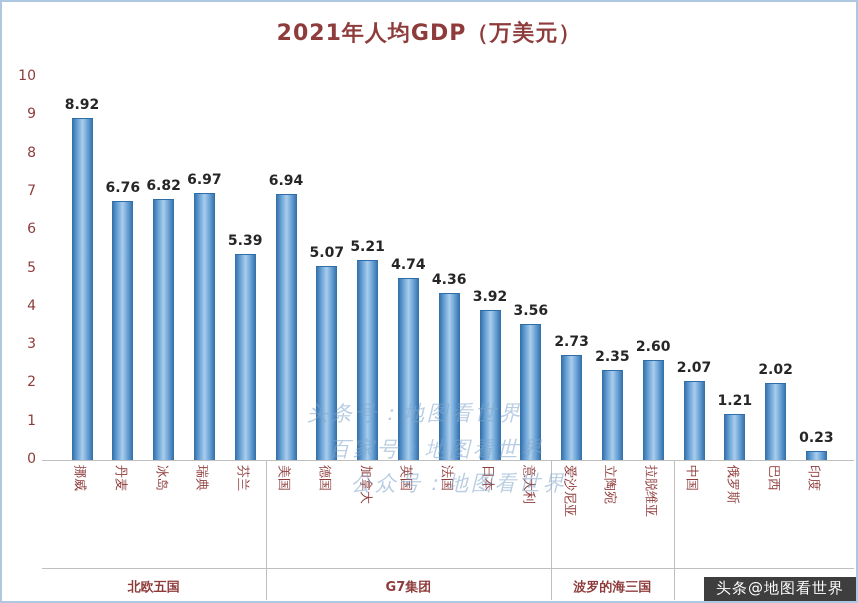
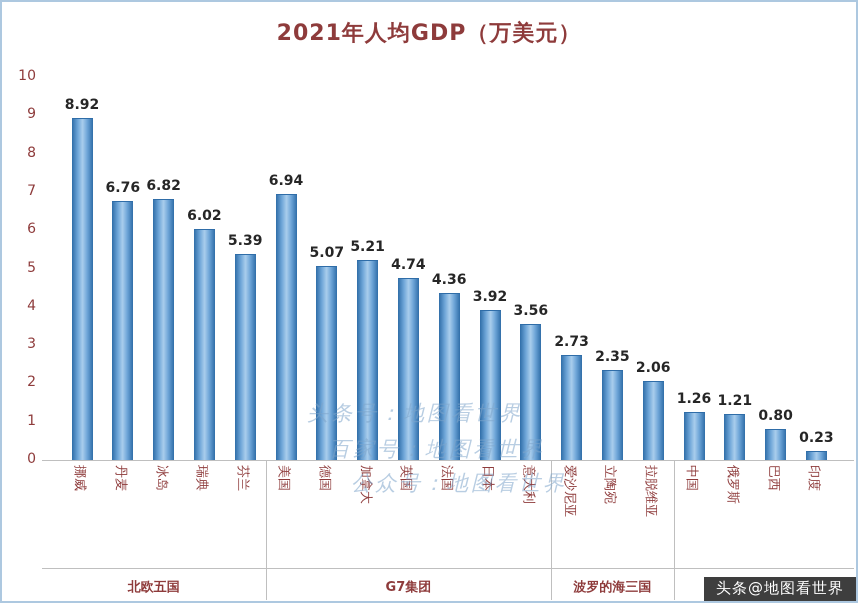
瑞典: 6.97 -> 6.02
拉脱维亚: 2.60 -> 2.06
中国: 2.07 -> 1.26
巴西: 2.02 -> 0.80
